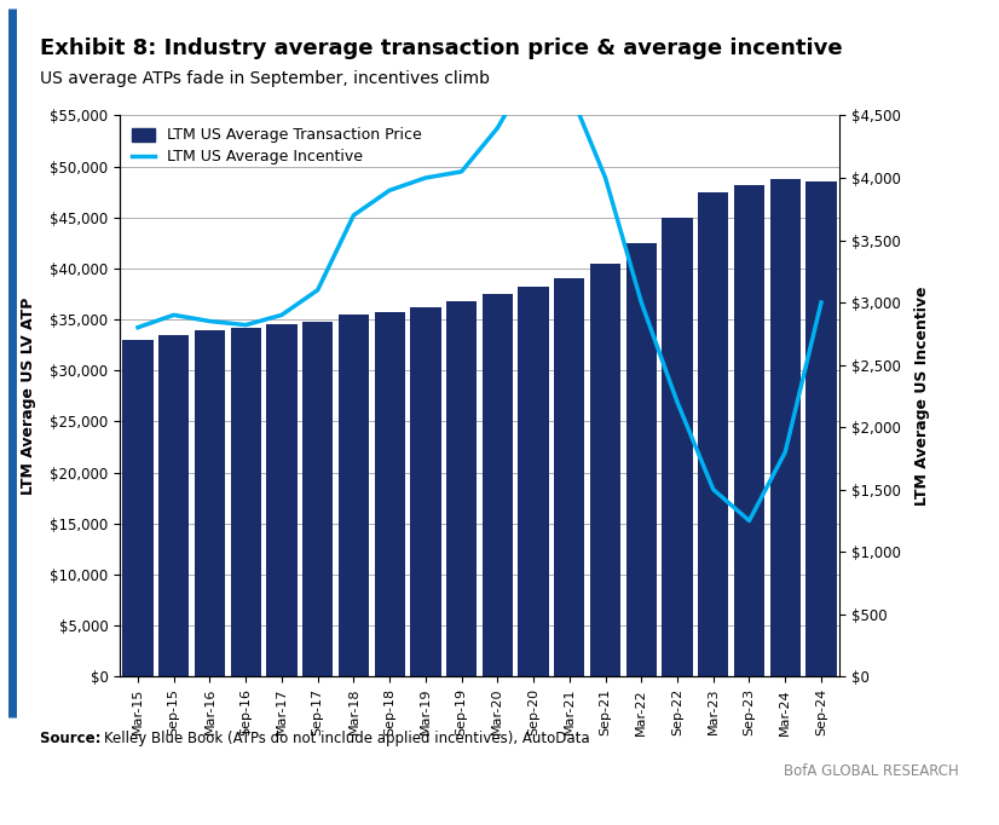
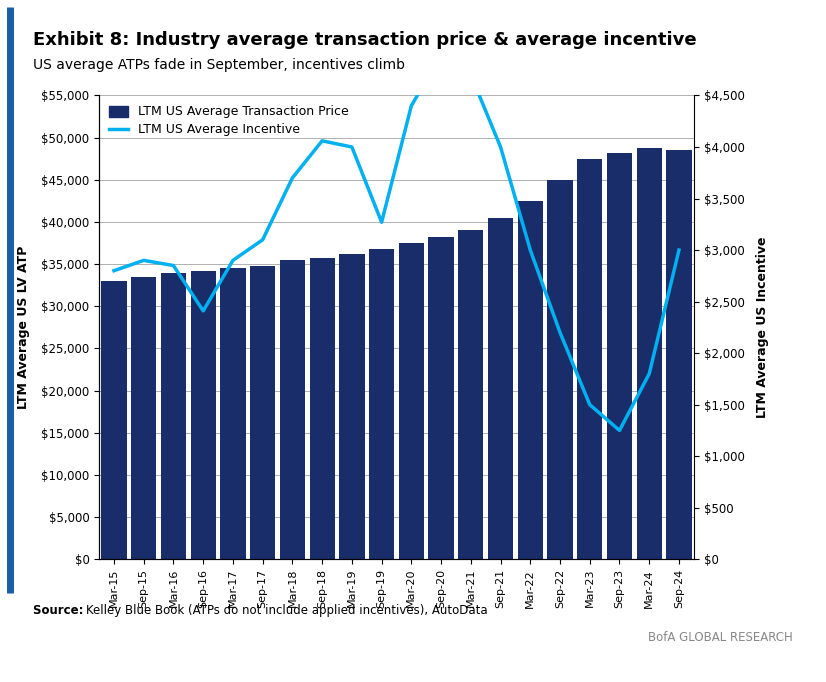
LTM US Average Incentive/Sep-16: $2,820 -> $2,410
LTM US Average Incentive/Sep-18: $3,900 -> $4,060
LTM US Average Incentive/Sep-19: $4,050 -> $3,270
